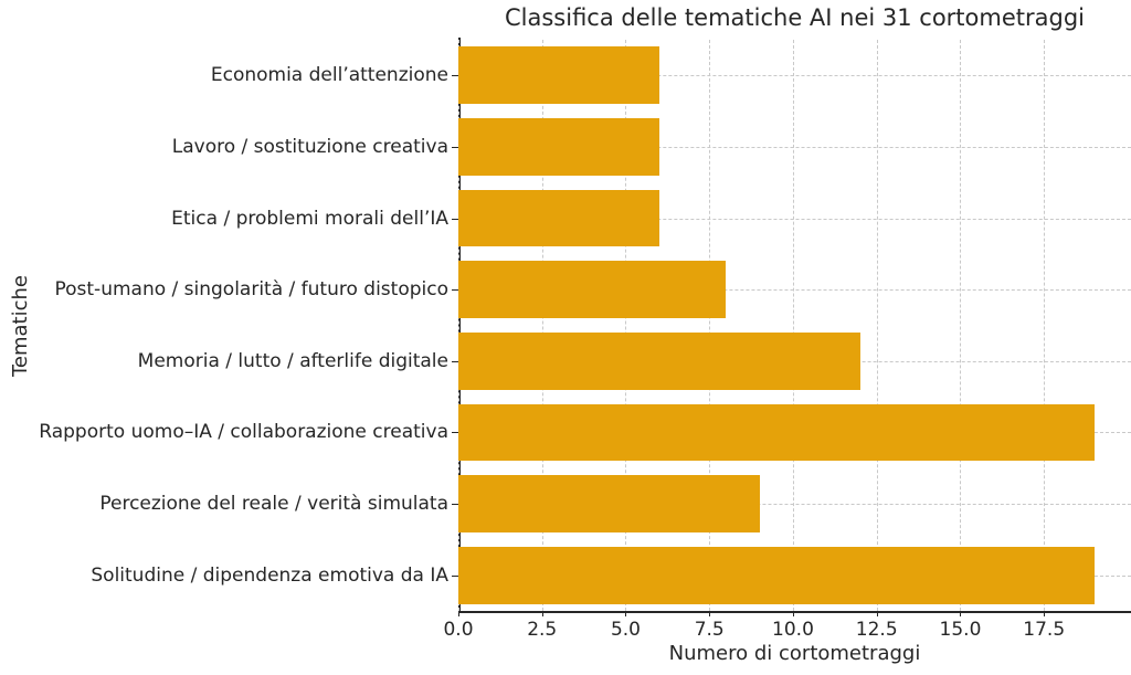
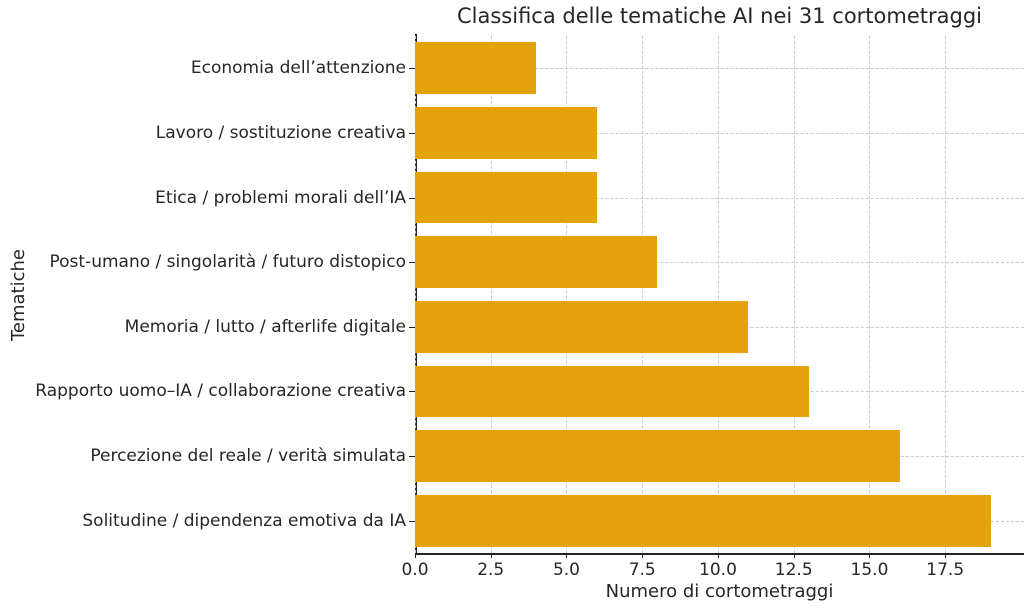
Economia dell’attenzione: 6 -> 4
Memoria / lutto / afterlife digitale: 12 -> 11
Rapporto uomo–IA / collaborazione creativa: 19 -> 13
Percezione del reale / verità simulata: 9 -> 16
